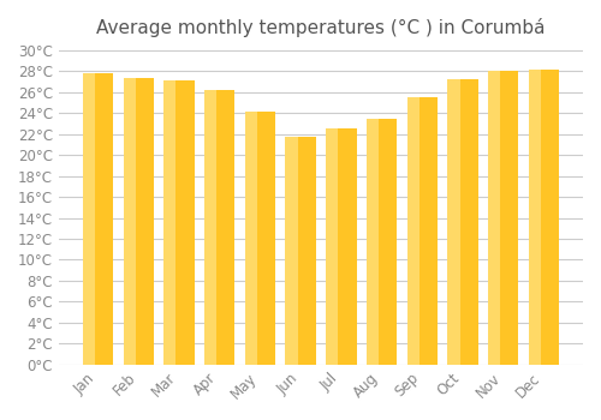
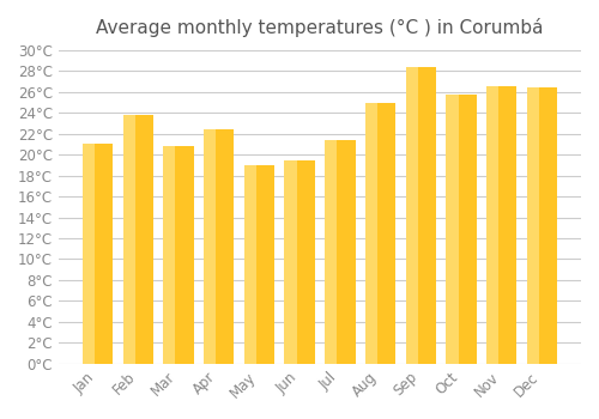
Jan: 27.8°C -> 21.0°C
Feb: 27.3°C -> 23.8°C
Mar: 27.1°C -> 20.8°C
Apr: 26.2°C -> 22.4°C
May: 24.1°C -> 19.0°C
Jun: 21.7°C -> 19.4°C
Jul: 22.5°C -> 21.4°C
Aug: 23.5°C -> 25.0°C
Sep: 25.5°C -> 28.4°C
Oct: 27.2°C -> 25.8°C
Nov: 28.0°C -> 26.6°C
Dec: 28.1°C -> 26.4°C
